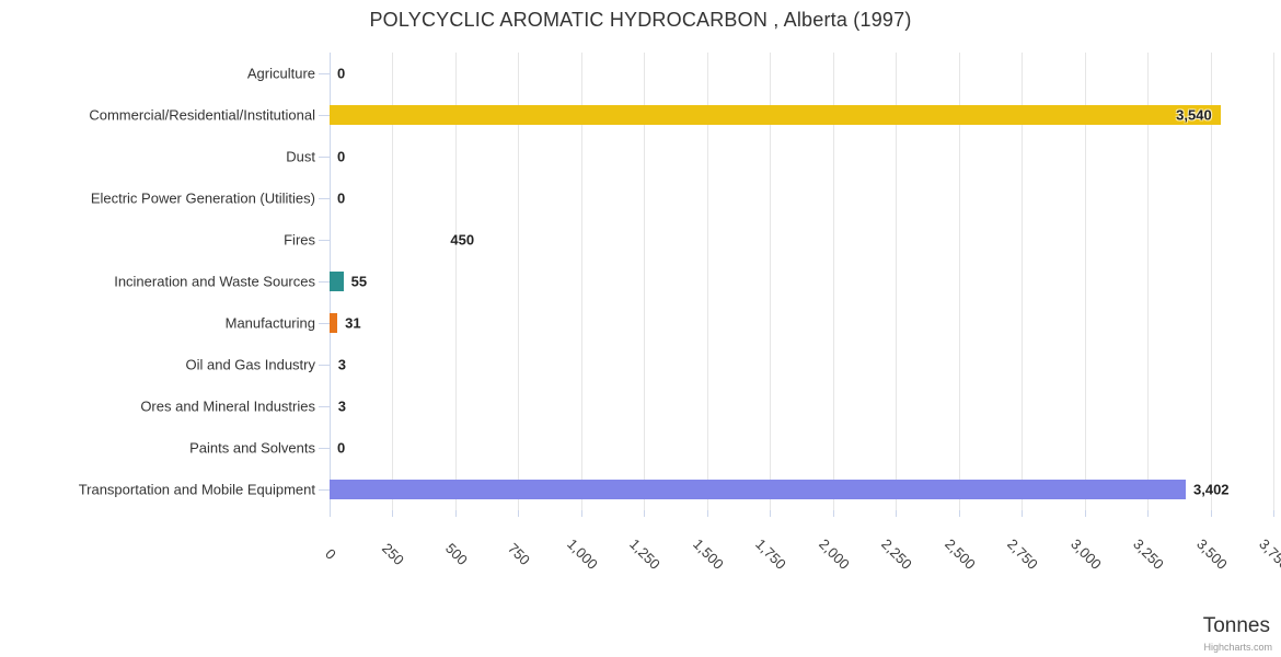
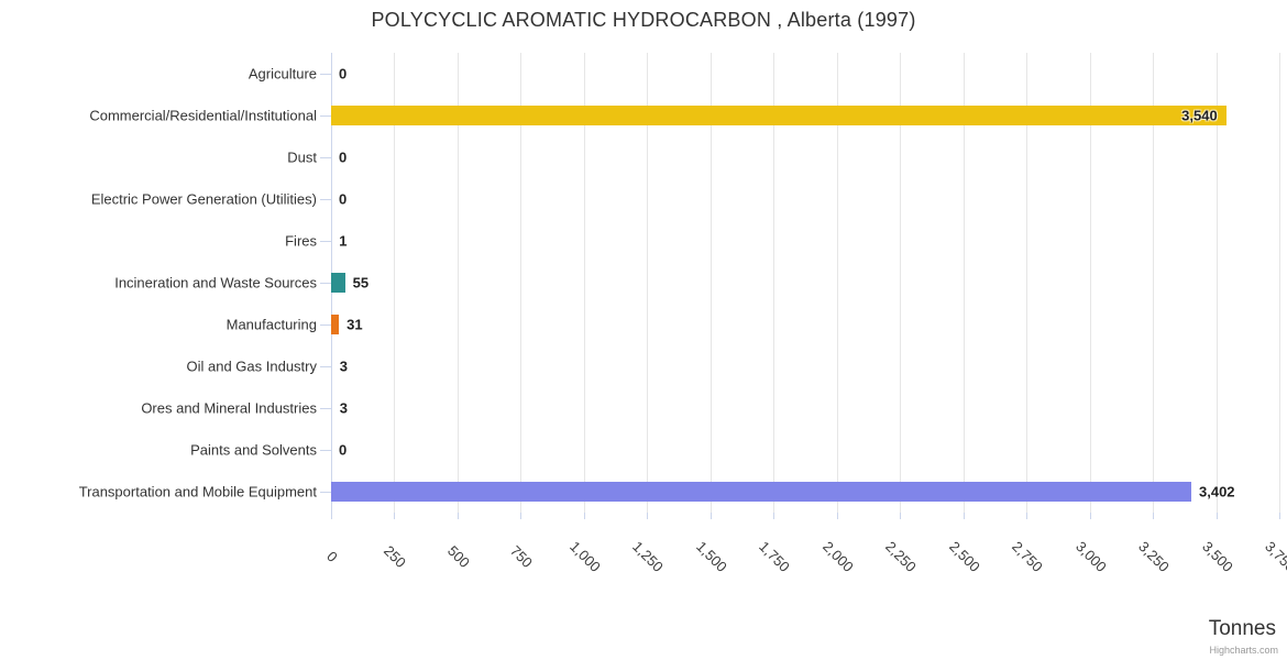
Fires: 450 -> 1
